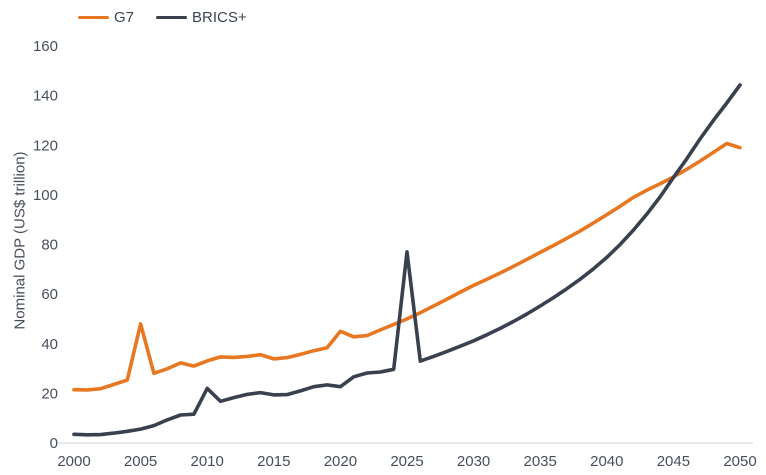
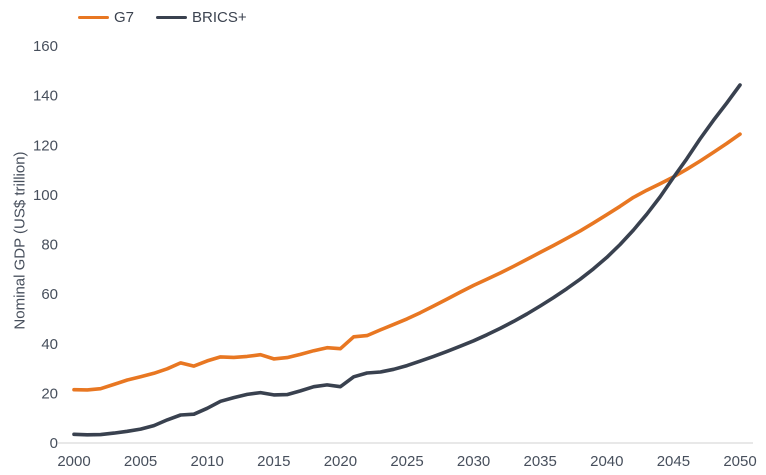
G7/2005: 48 -> 27
BRICS+/2010: 22 -> 14
G7/2020: 45 -> 38
BRICS+/2025: 77 -> 31
G7/2050: 119 -> 124
